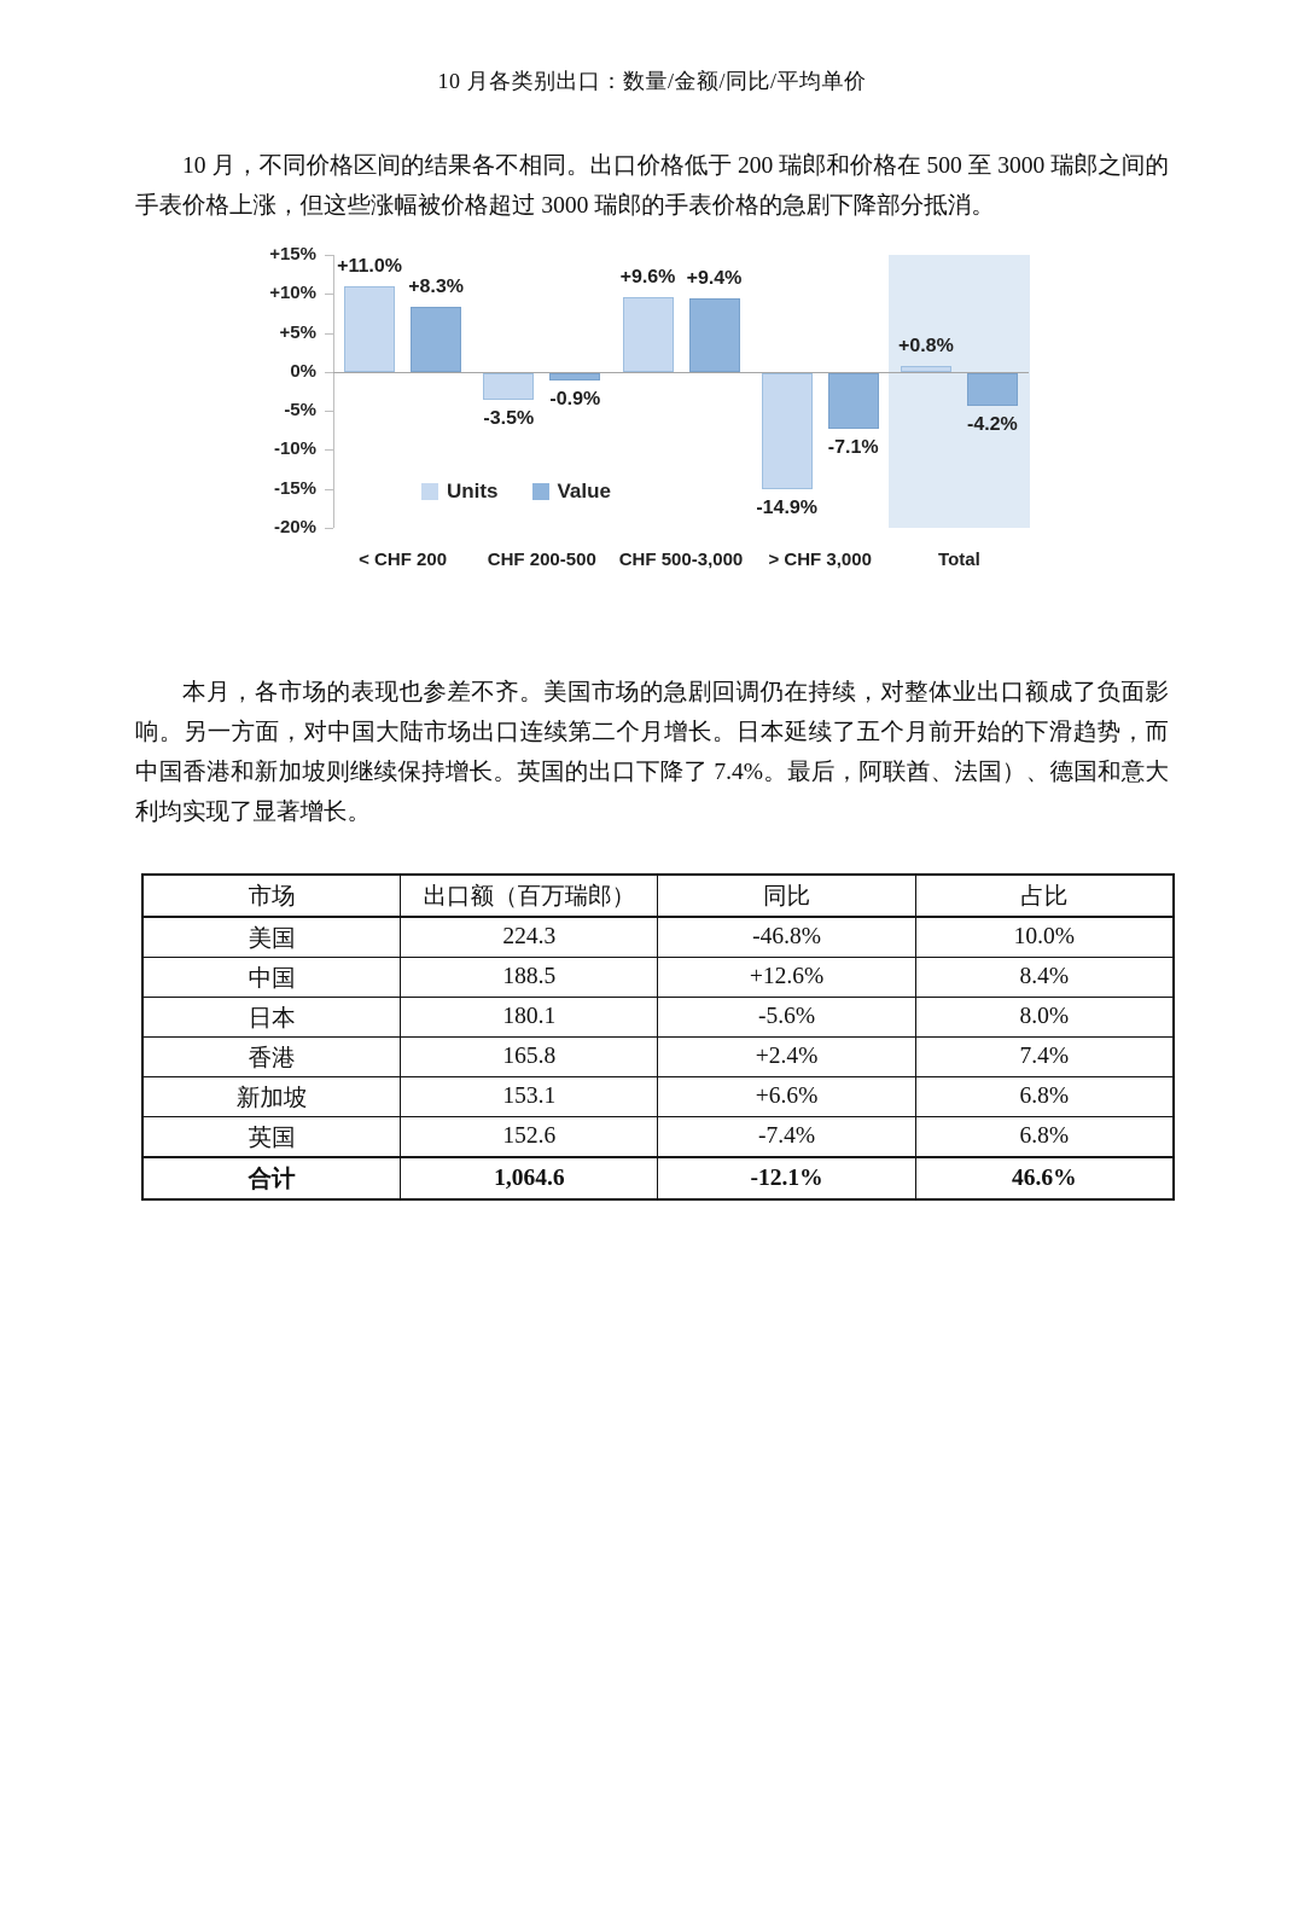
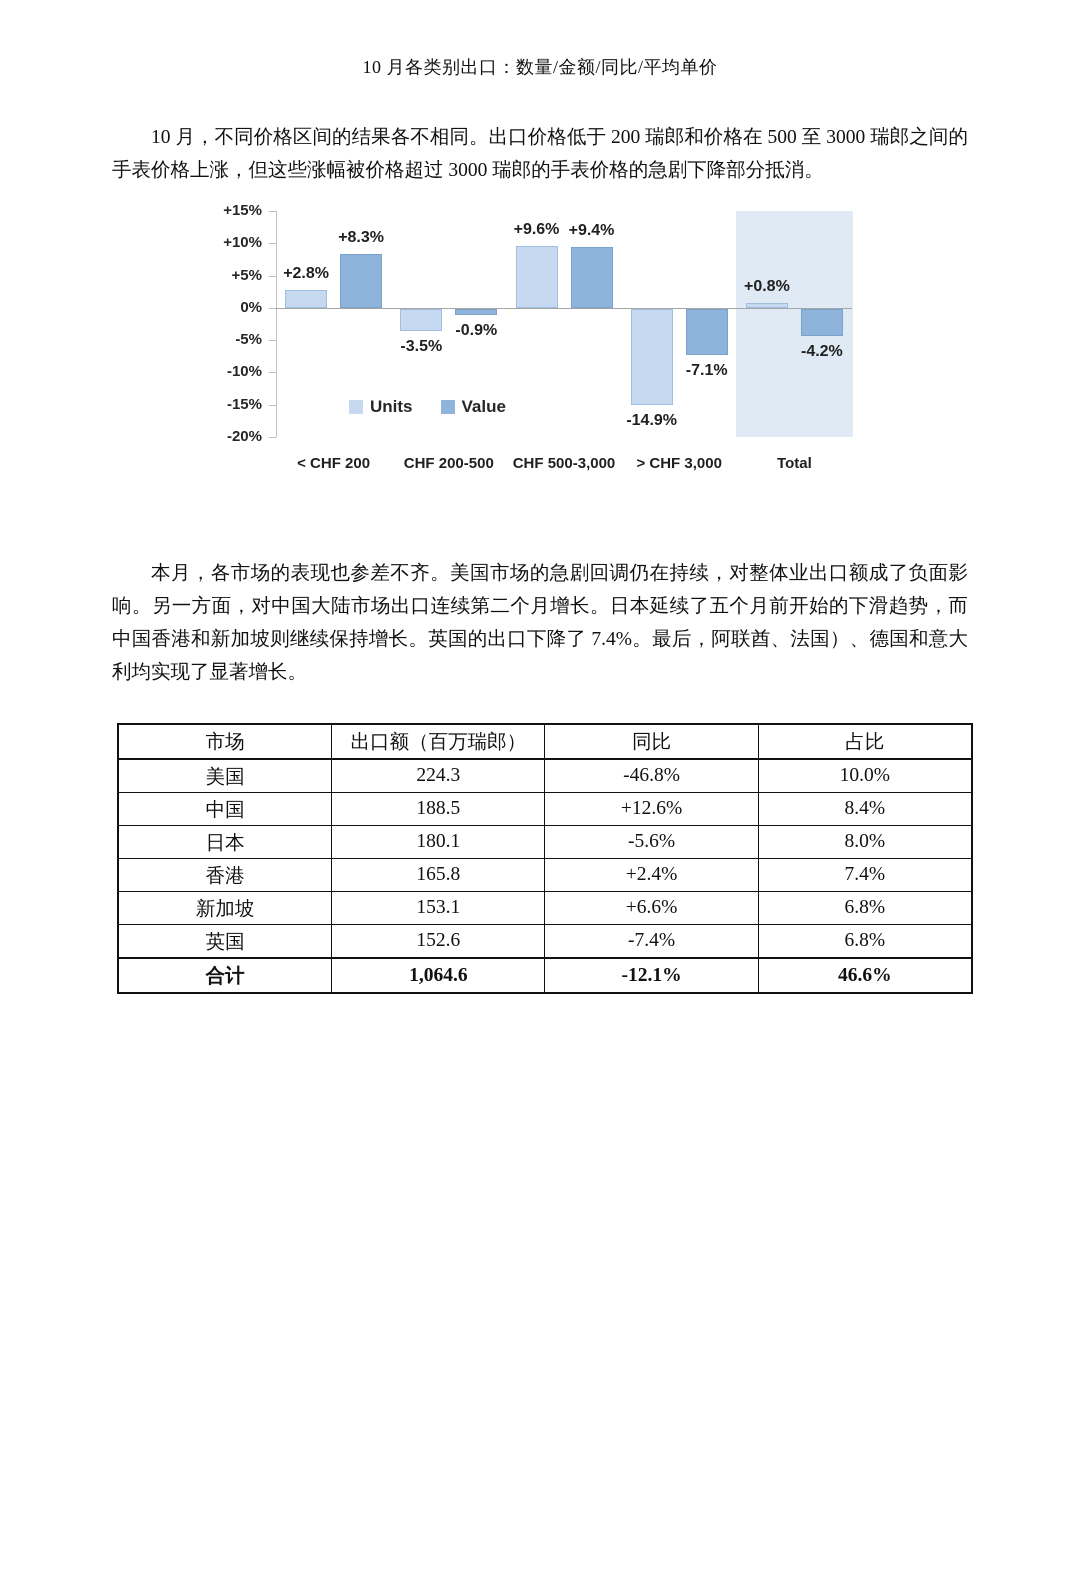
Units/< CHF 200: +11.0% -> +2.8%
